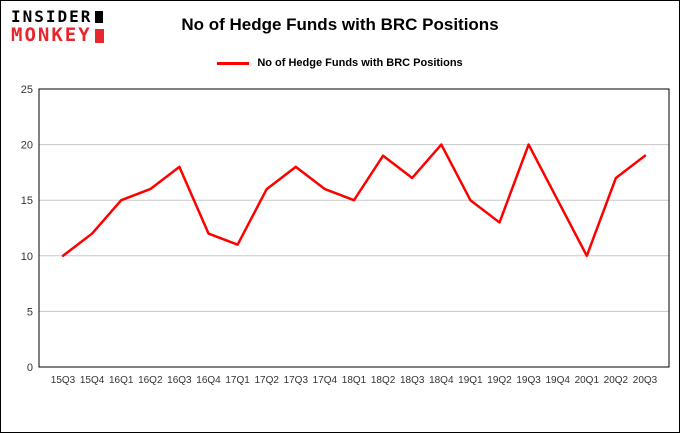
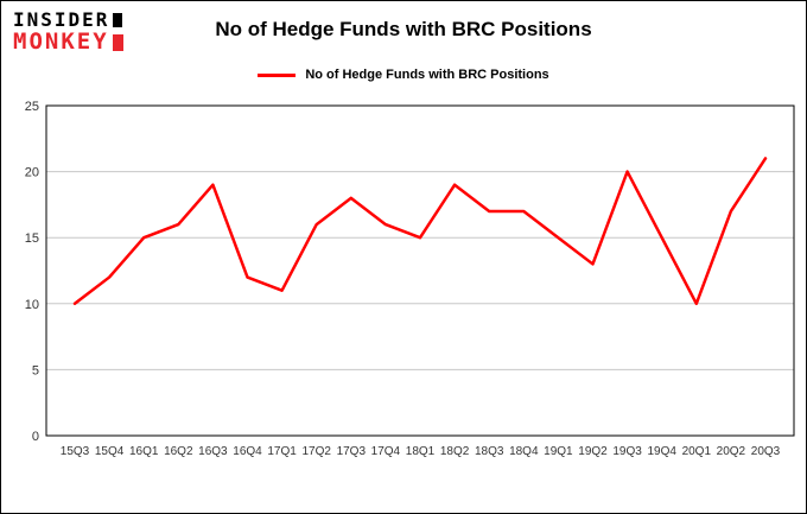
16Q3: 18 -> 19
18Q4: 20 -> 17
20Q3: 19 -> 21
